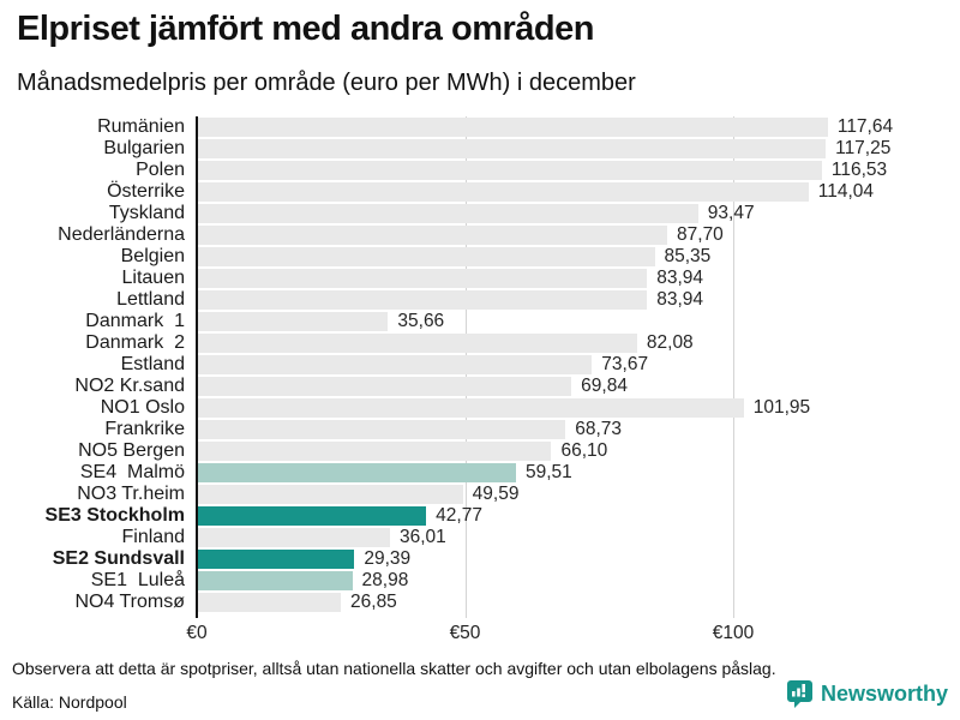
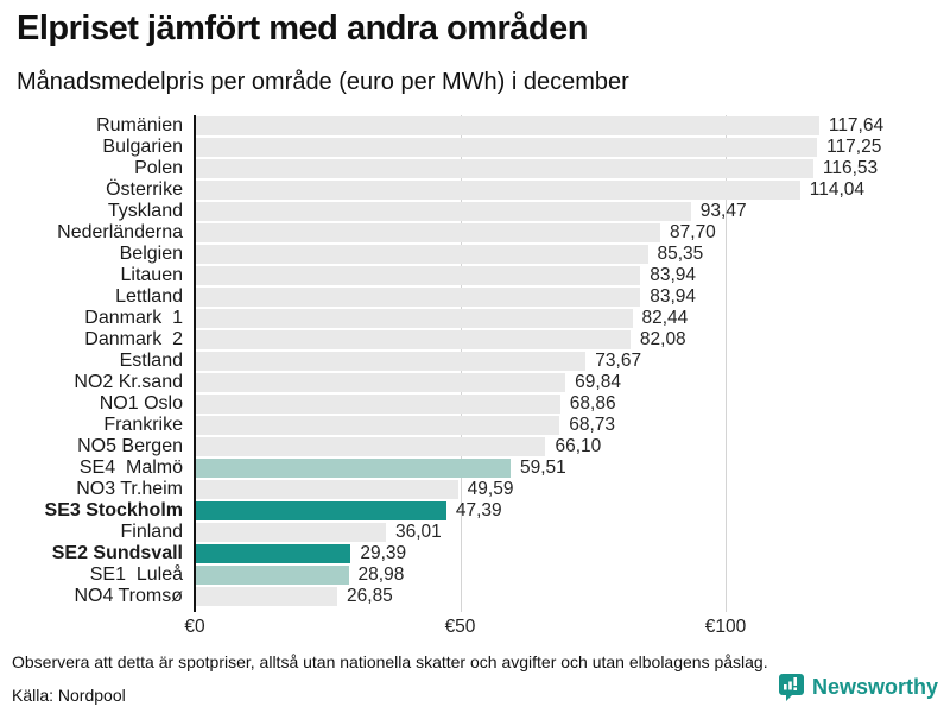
Danmark 1: 35,66 -> 82,44
NO1 Oslo: 101,95 -> 68,86
SE3 Stockholm: 42,77 -> 47,39
